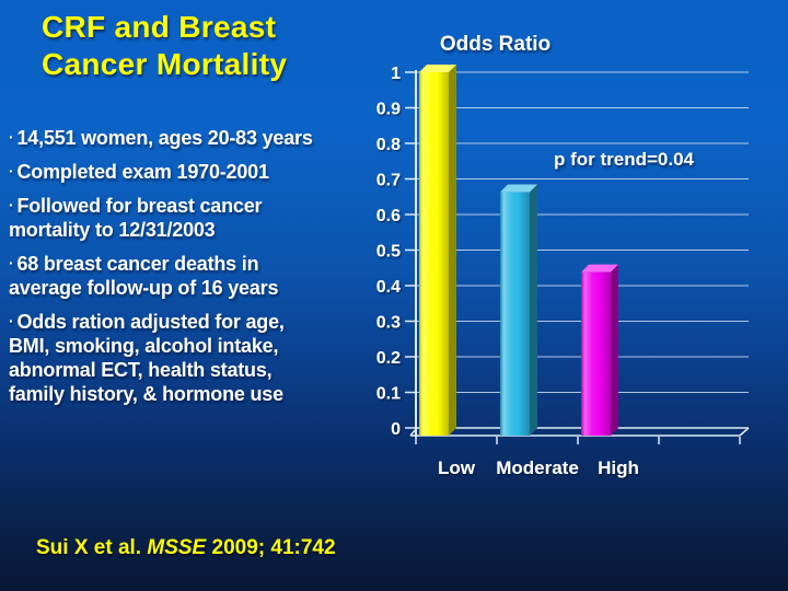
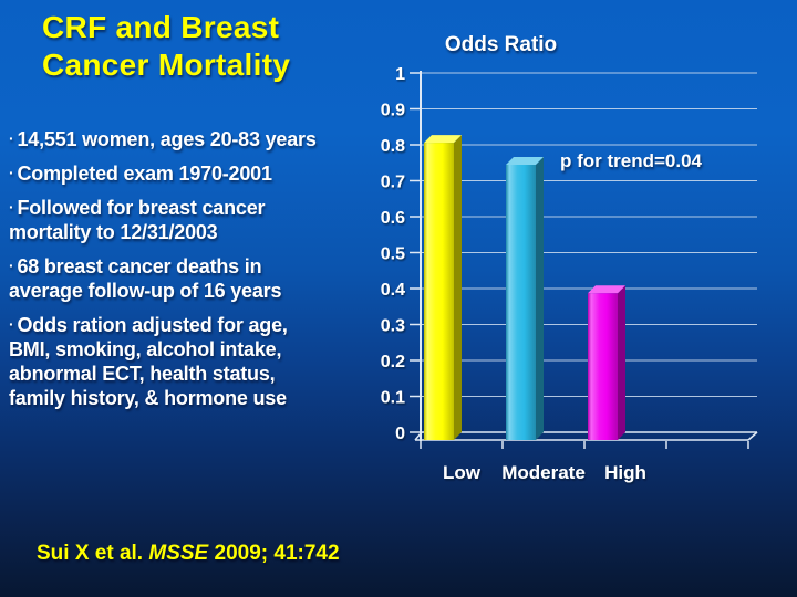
Low: 1.00 -> 0.81
Moderate: 0.67 -> 0.75
High: 0.45 -> 0.40
